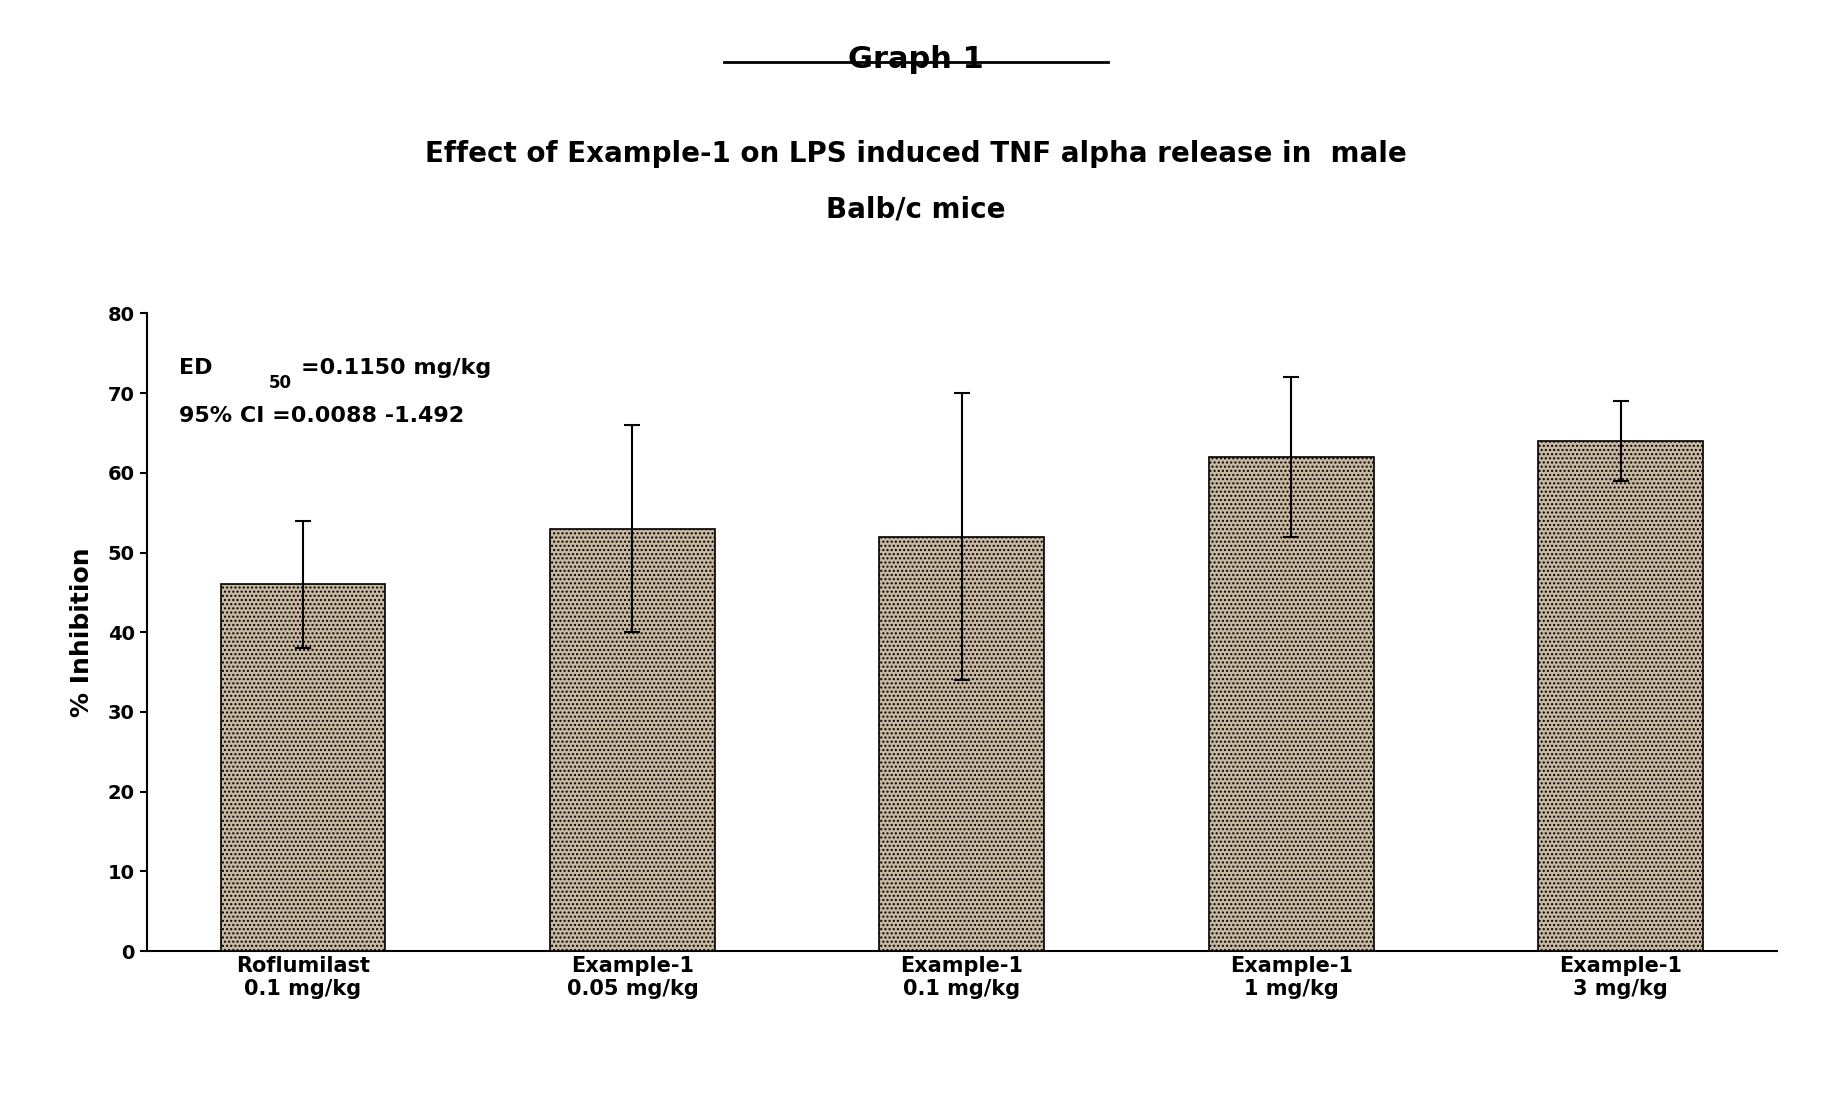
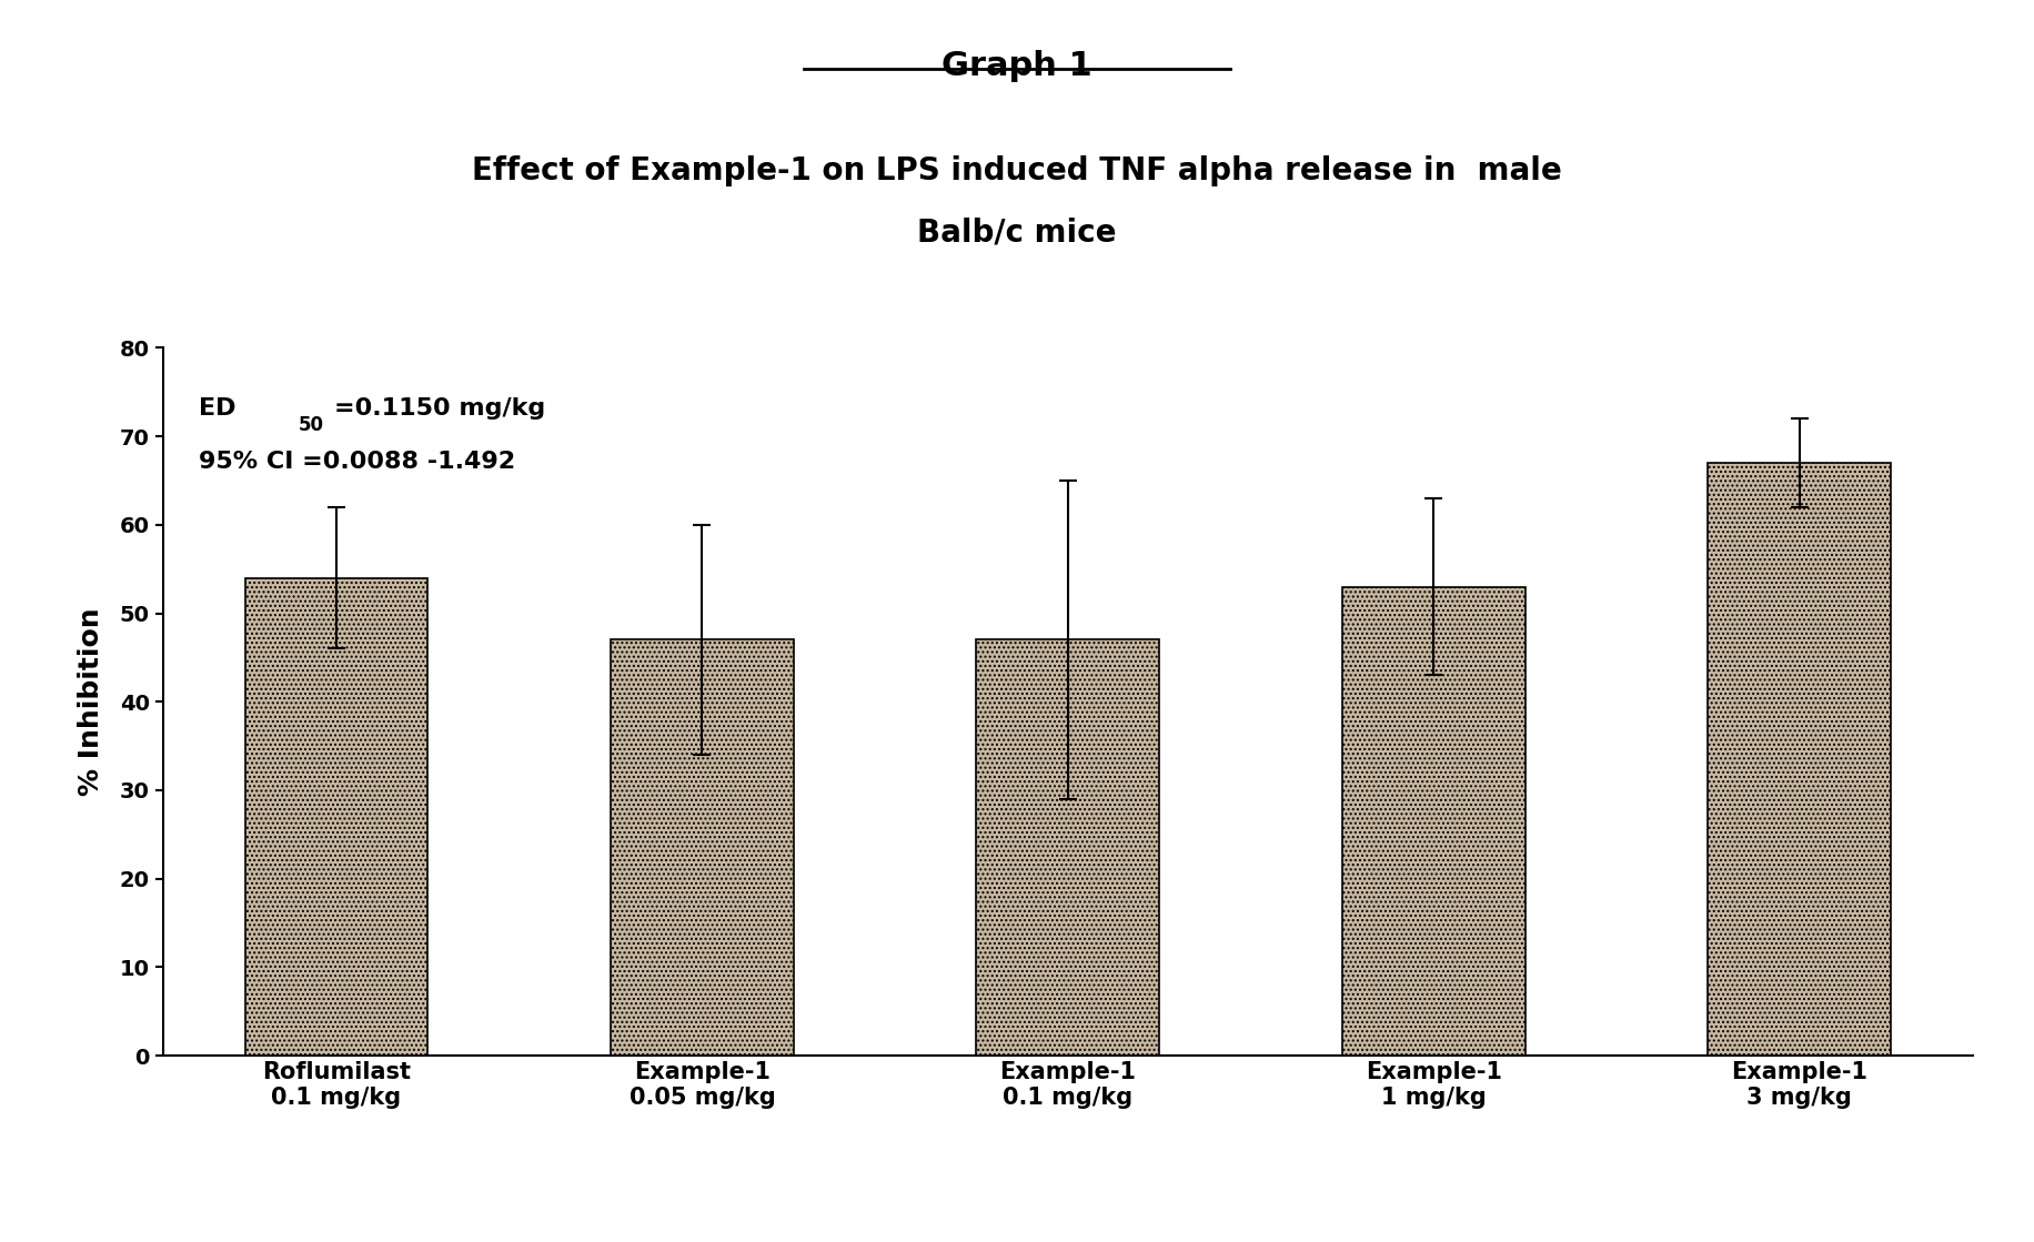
Roflumilast 0.1 mg/kg: 46 -> 54
Example-1 0.05 mg/kg: 53 -> 47
Example-1 0.1 mg/kg: 52 -> 47
Example-1 1 mg/kg: 62 -> 53
Example-1 3 mg/kg: 64 -> 67
